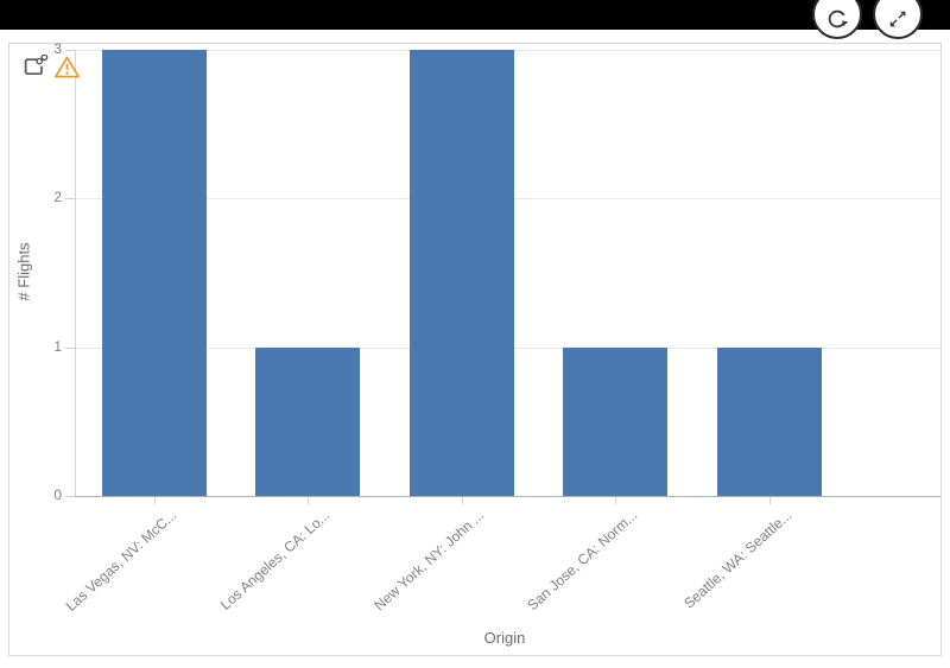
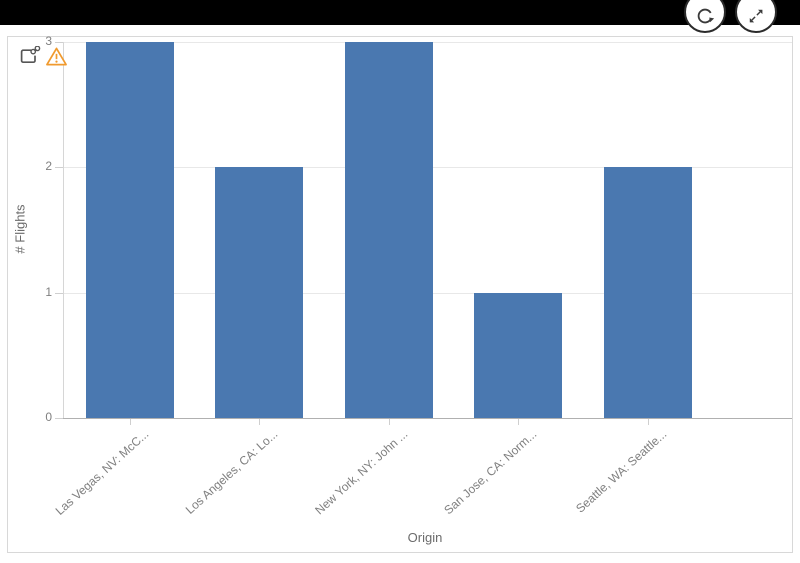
Los Angeles, CA: Lo...: 1 -> 2
Seattle, WA: Seattle...: 1 -> 2
